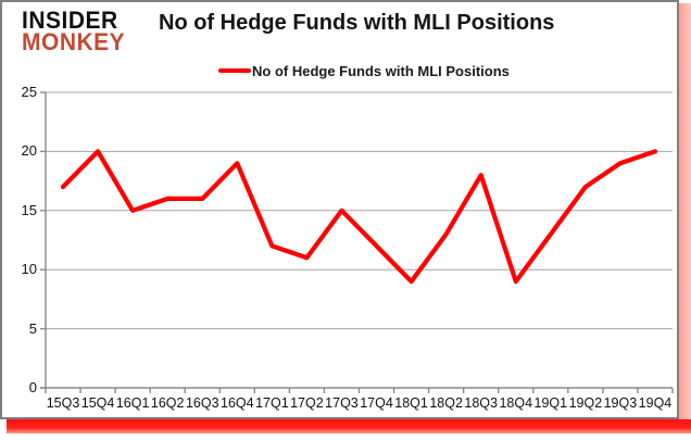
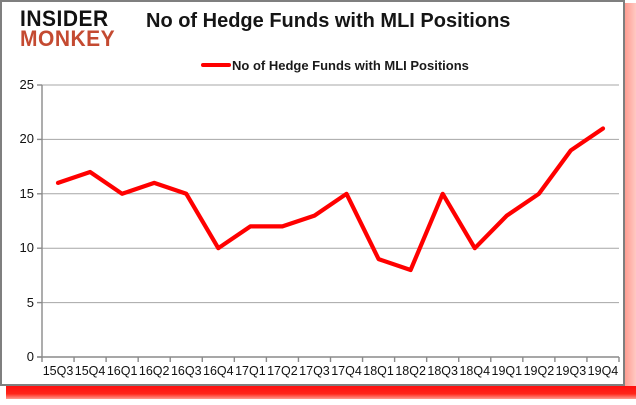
15Q3: 17 -> 16
15Q4: 20 -> 17
16Q3: 16 -> 15
16Q4: 19 -> 10
17Q2: 11 -> 12
17Q3: 15 -> 13
17Q4: 12 -> 15
18Q2: 13 -> 8
18Q3: 18 -> 15
18Q4: 9 -> 10
19Q2: 17 -> 15
19Q4: 20 -> 21
